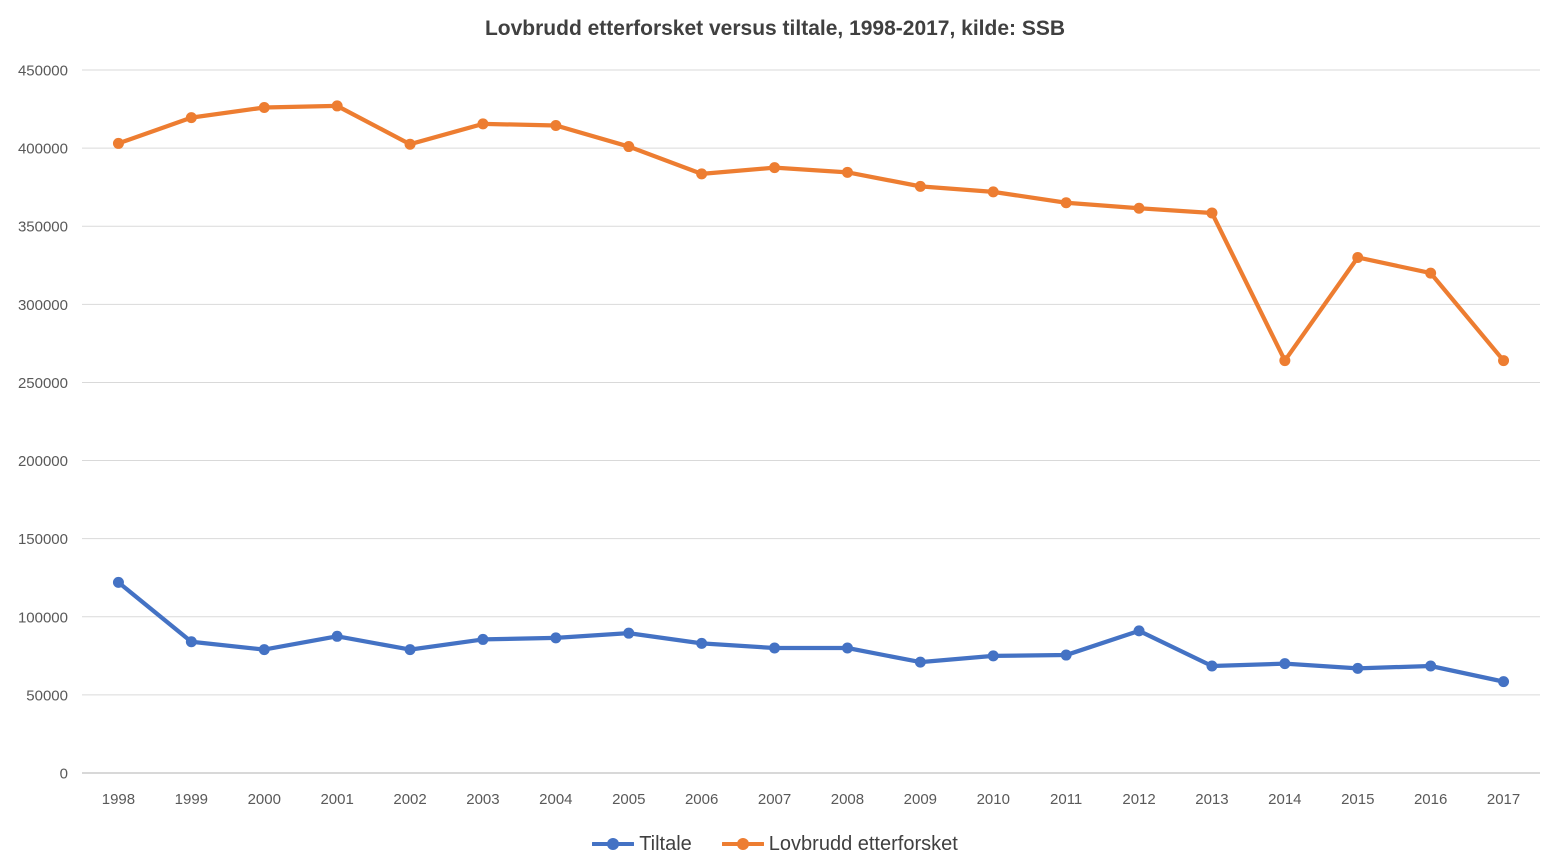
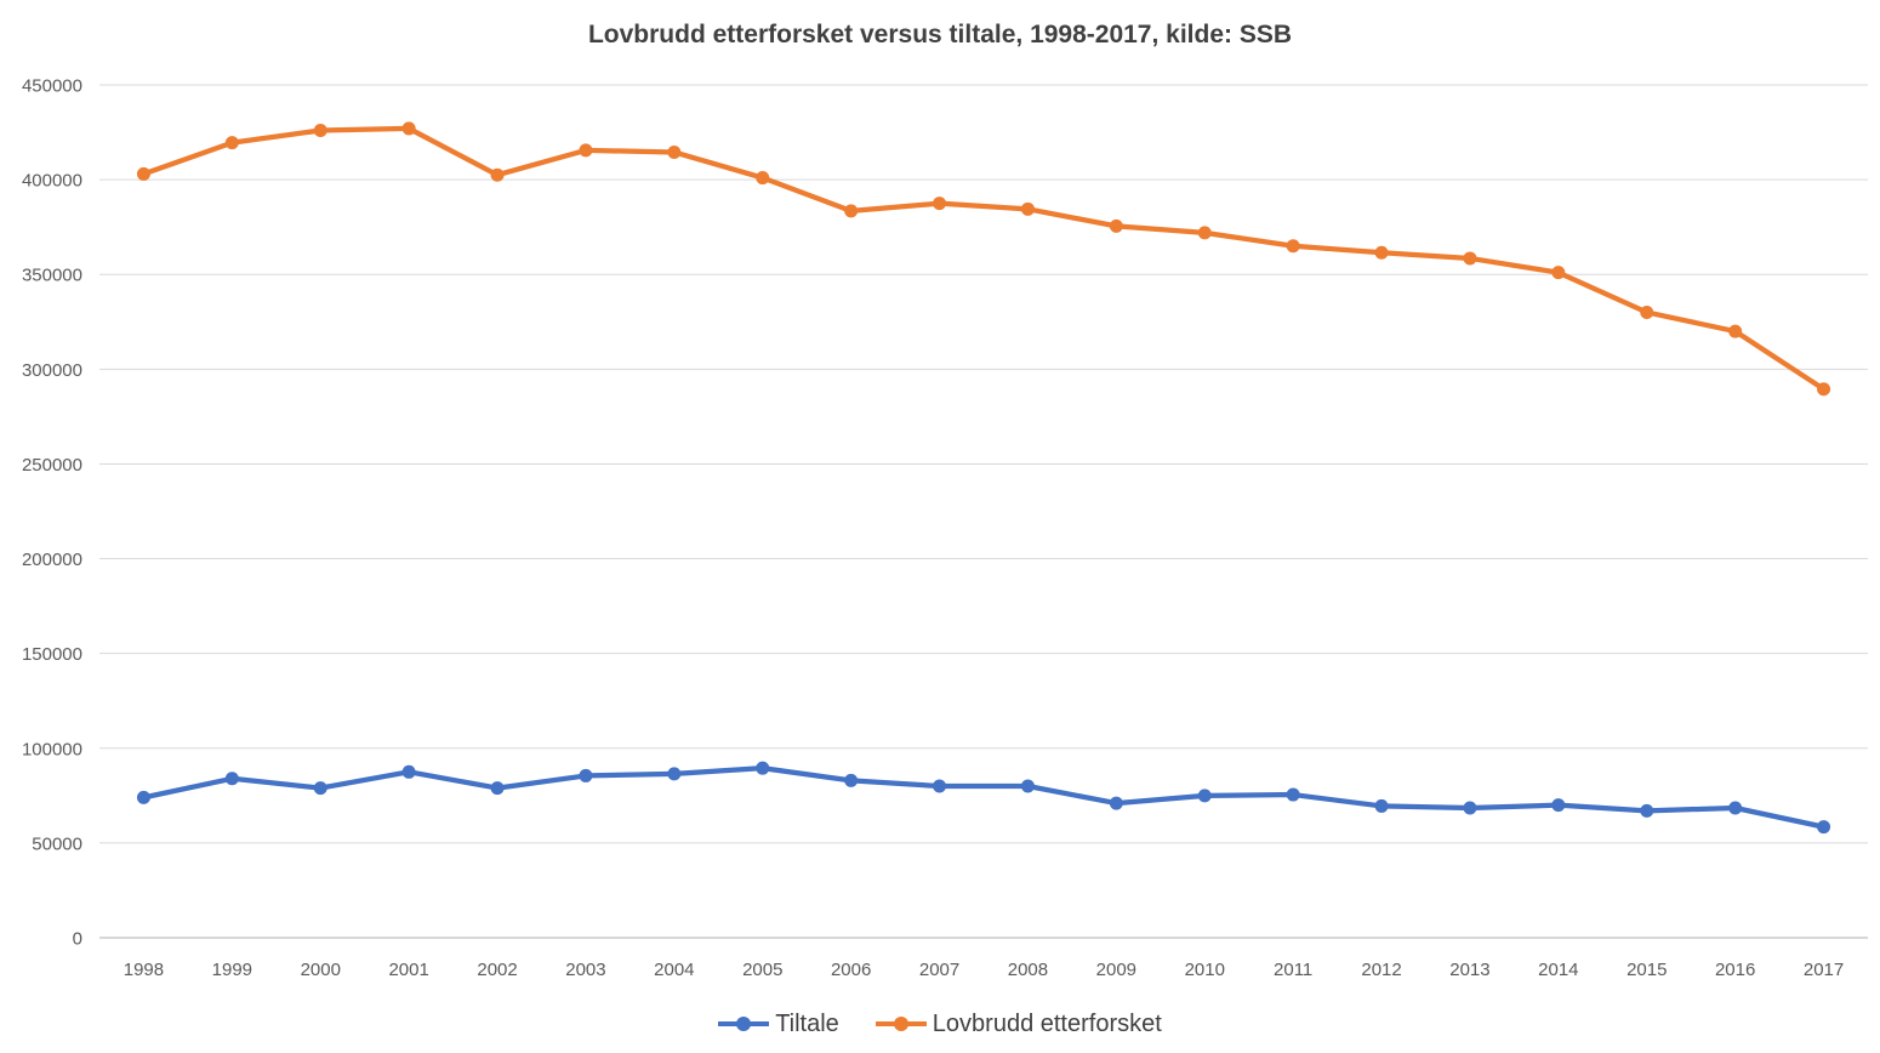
Tiltale/1998: 122000 -> 74000
Tiltale/2012: 91000 -> 70000
Lovbrudd etterforsket/2014: 264000 -> 351000
Lovbrudd etterforsket/2017: 264000 -> 290000
